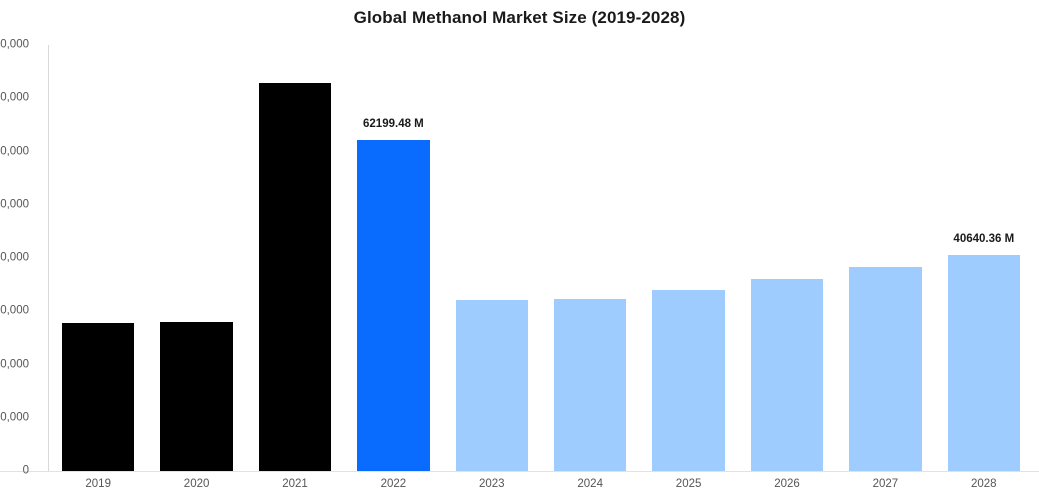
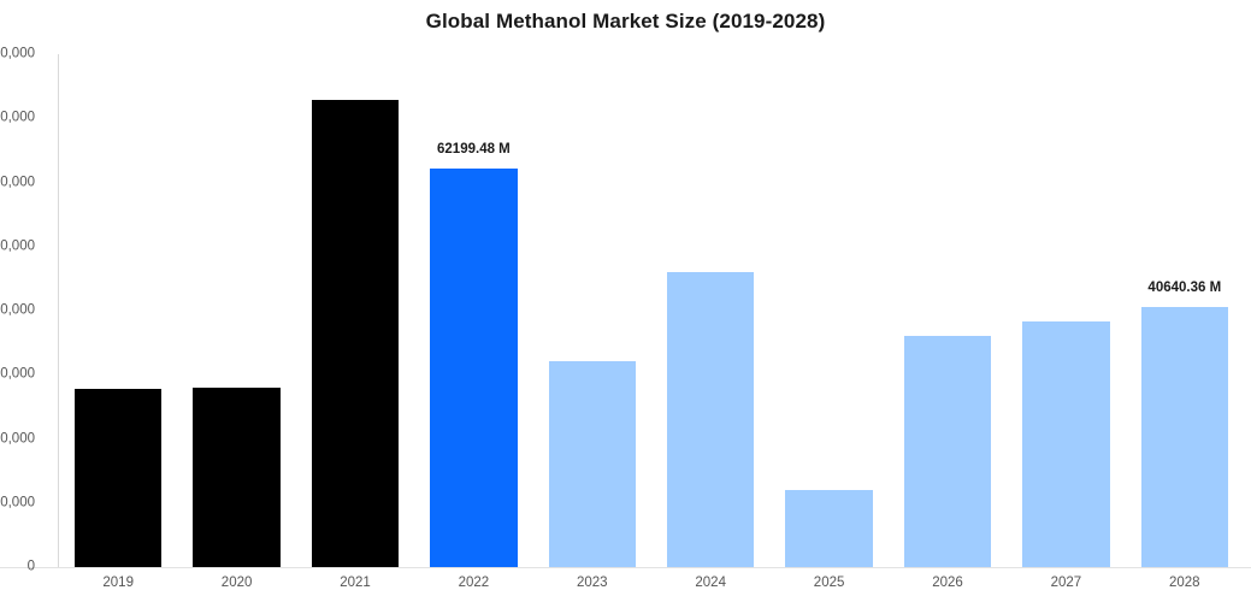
2024: 32000 -> 46000
2025: 34000 -> 12000
